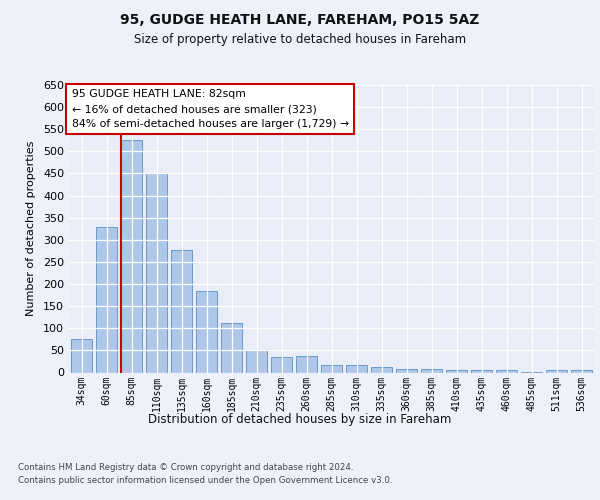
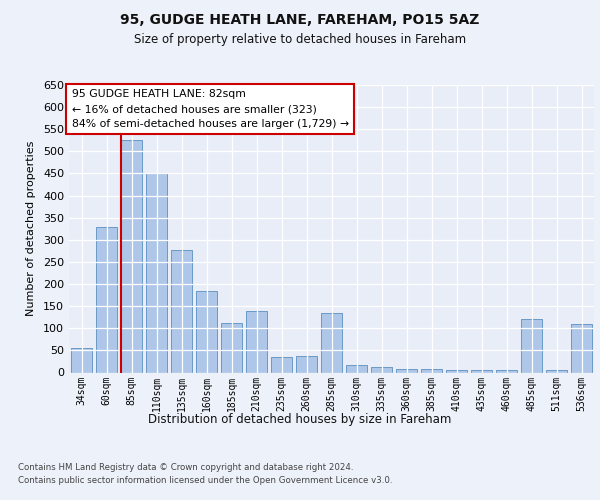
34sqm: 75 -> 55
210sqm: 52 -> 140
285sqm: 18 -> 135
485sqm: 1 -> 120
536sqm: 5 -> 110
